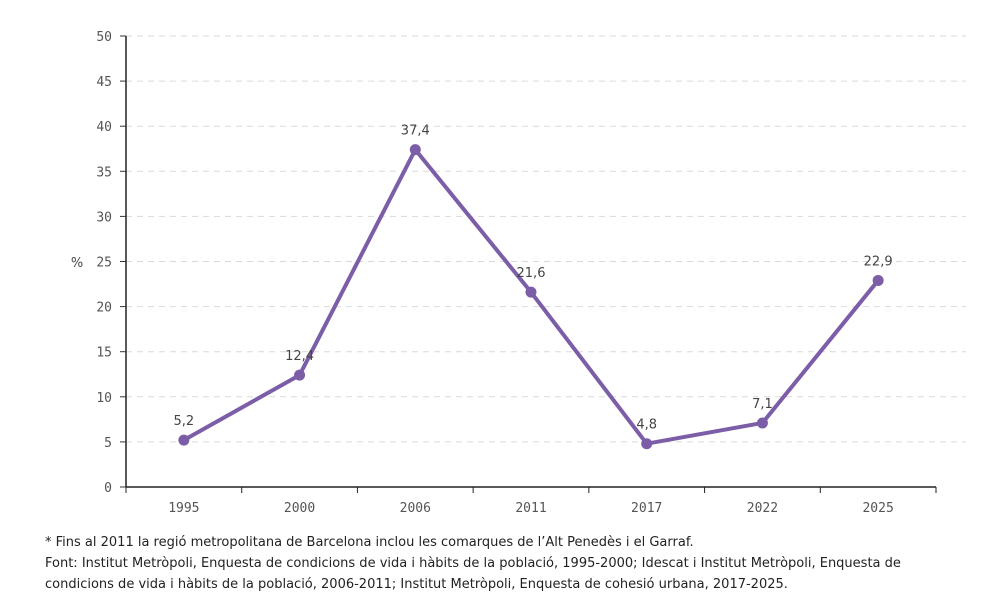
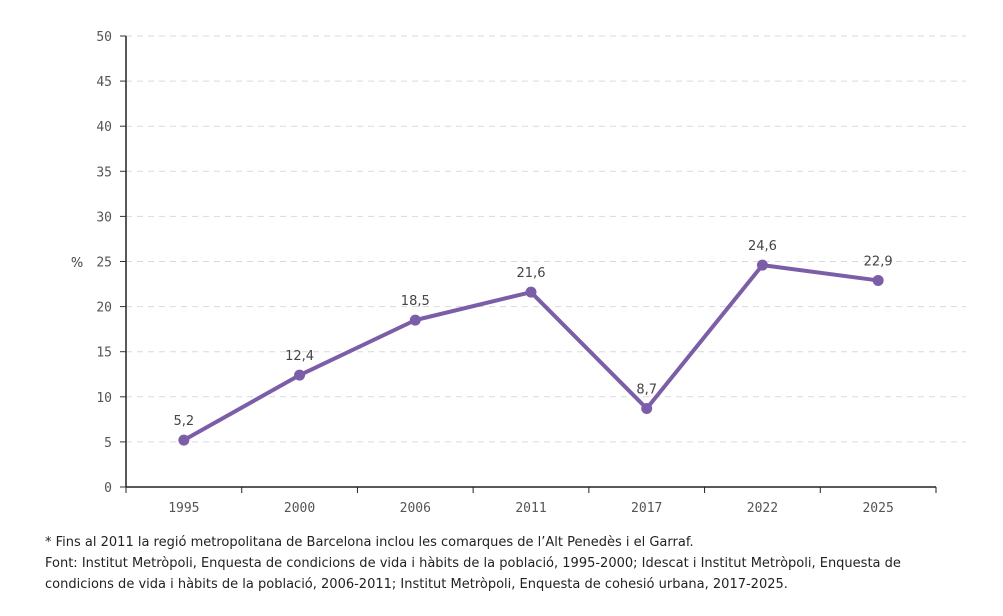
2006: 37,4 -> 18,5
2017: 4,8 -> 8,7
2022: 7,1 -> 24,6
